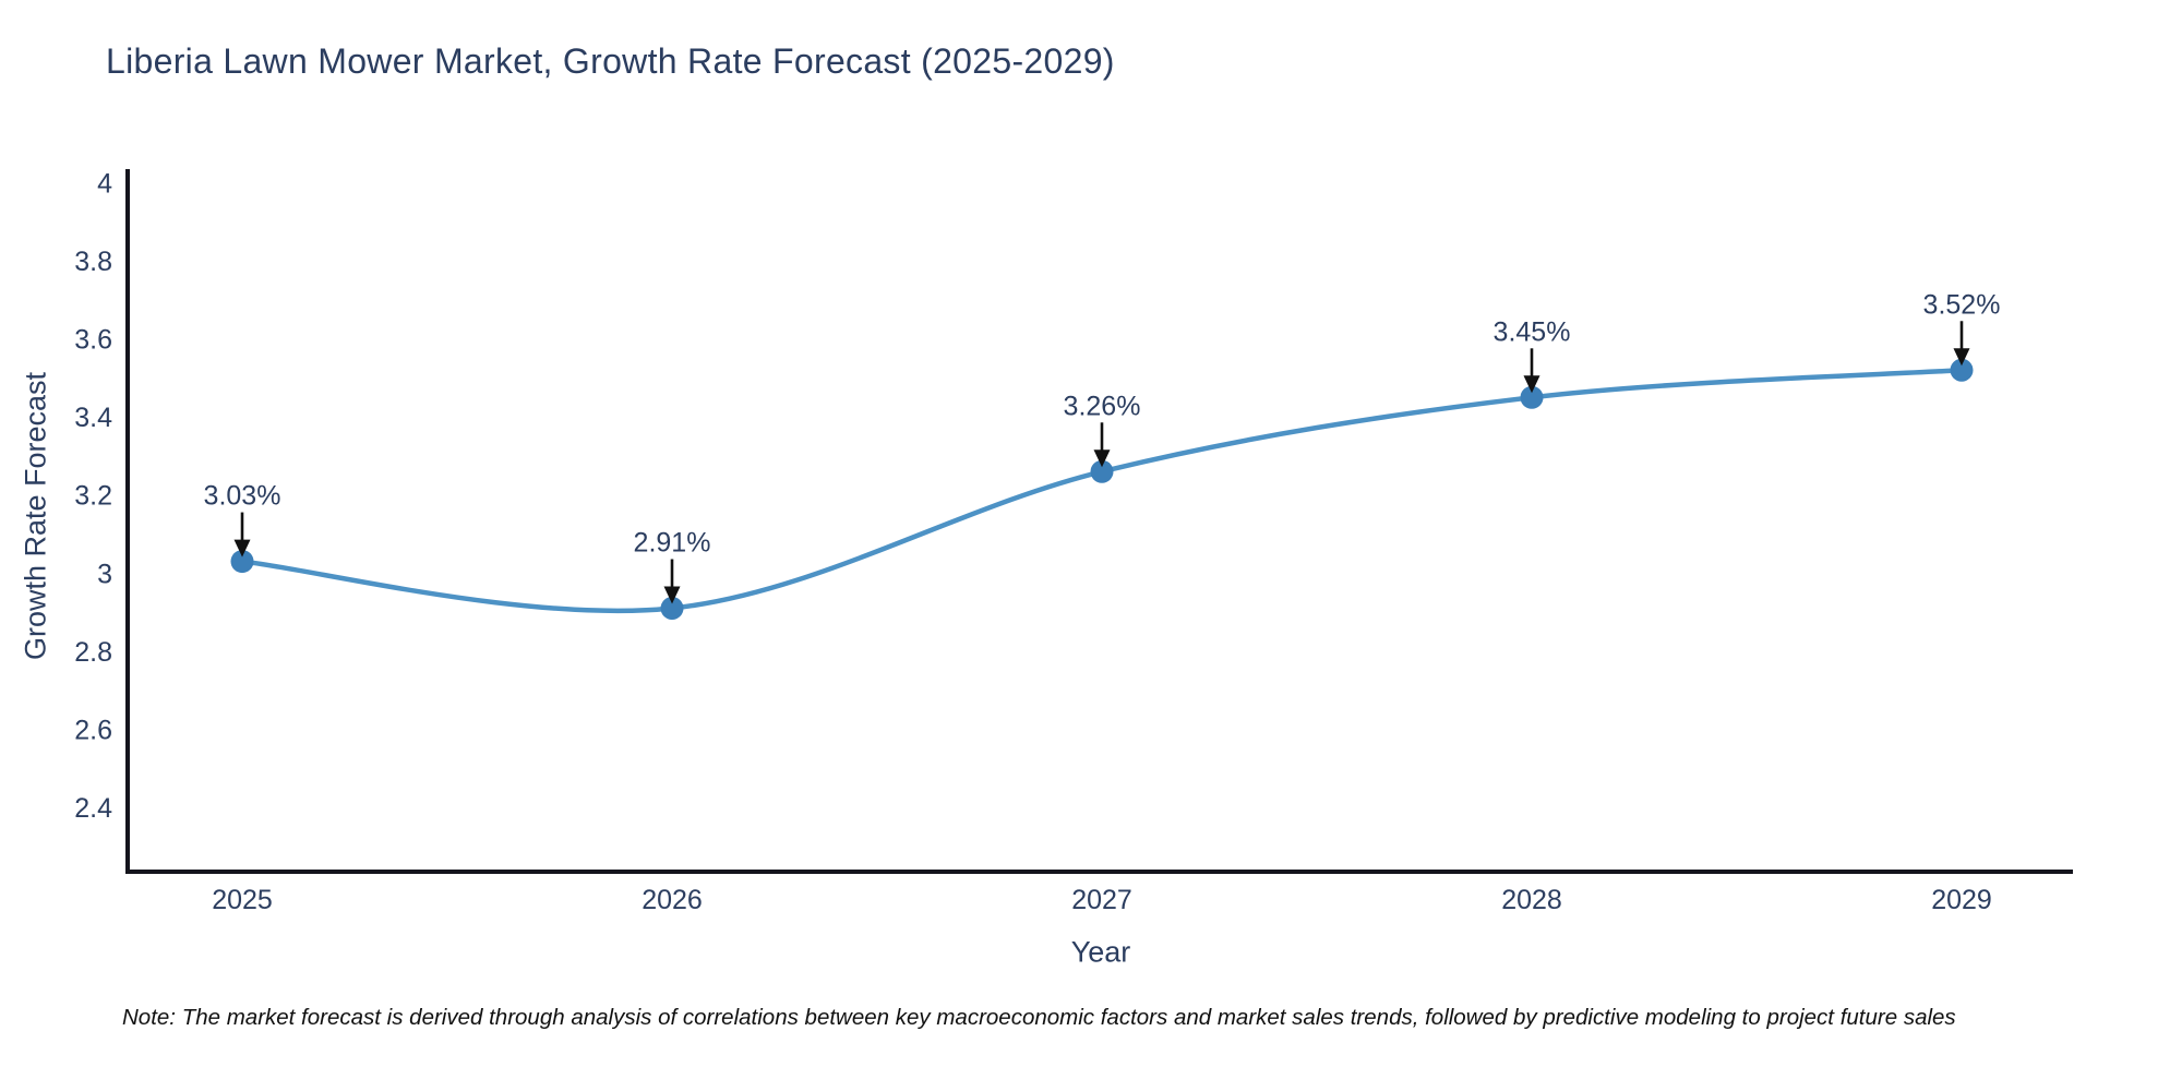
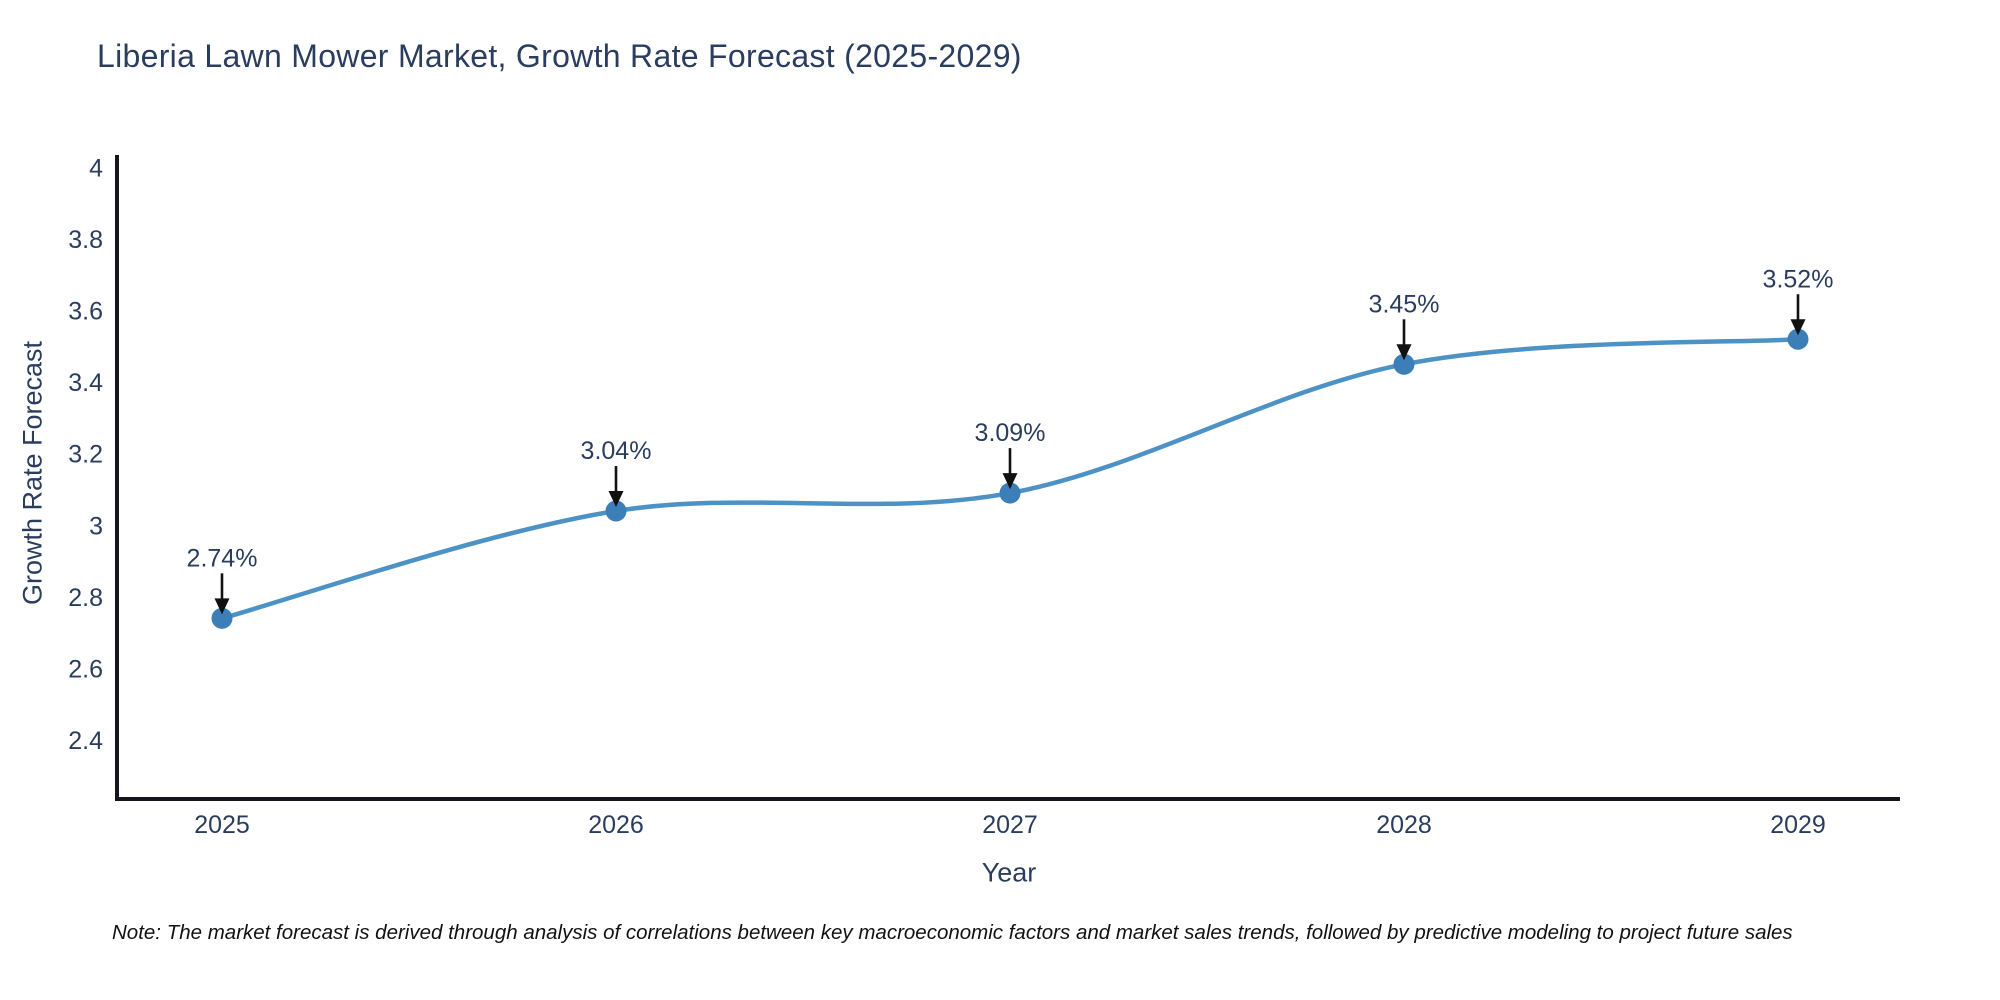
2025: 3.03% -> 2.74%
2026: 2.91% -> 3.04%
2027: 3.26% -> 3.09%
